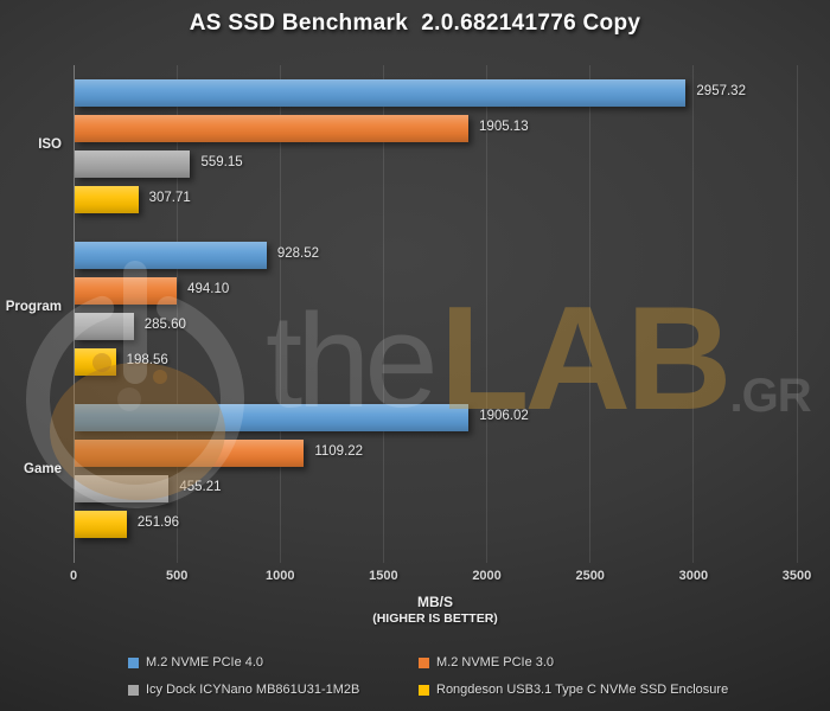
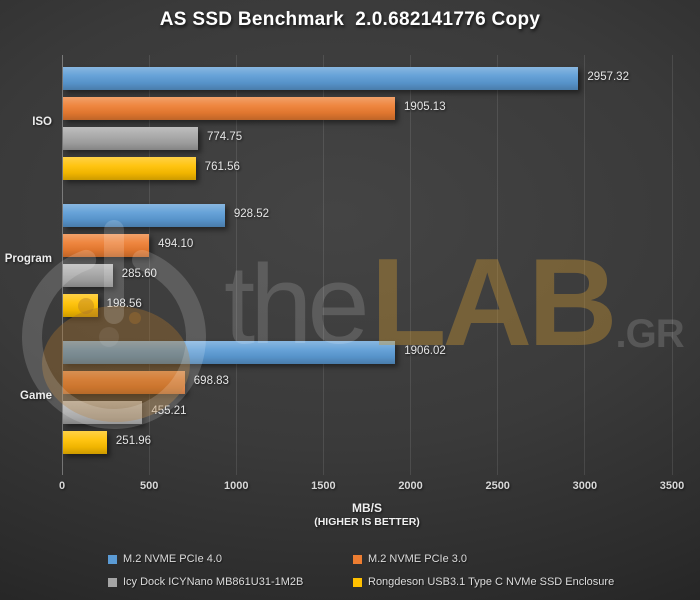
Icy Dock ICYNano MB861U31-1M2B/ISO: 559.15 -> 774.75
Rongdeson USB3.1 Type C NVMe SSD Enclosure/ISO: 307.71 -> 761.56
M.2 NVME PCIe 3.0/Game: 1109.22 -> 698.83
